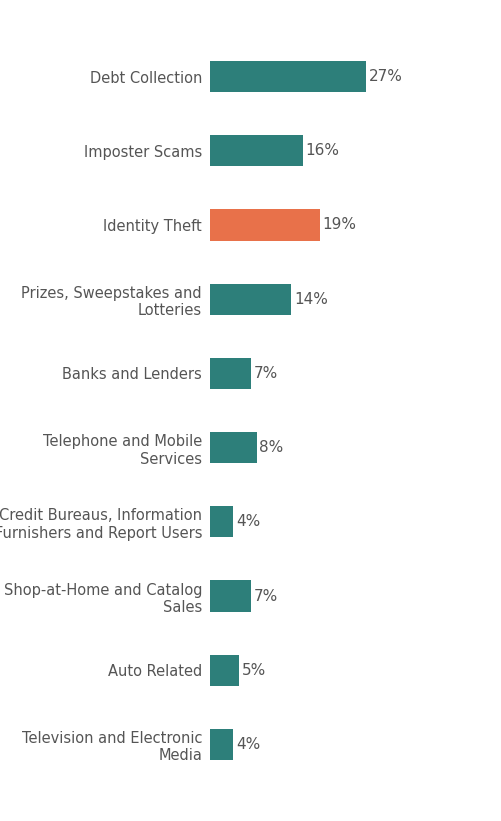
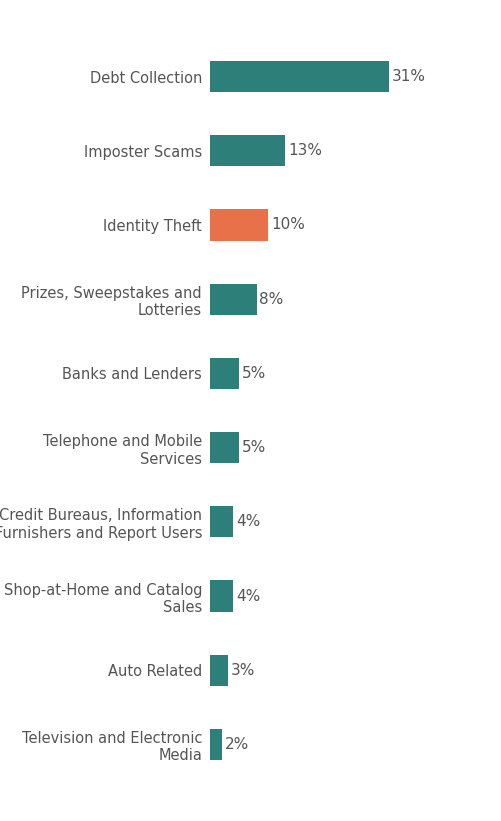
Debt Collection: 27% -> 31%
Imposter Scams: 16% -> 13%
Identity Theft: 19% -> 10%
Prizes, Sweepstakes and Lotteries: 14% -> 8%
Banks and Lenders: 7% -> 5%
Telephone and Mobile Services: 8% -> 5%
Shop-at-Home and Catalog Sales: 7% -> 4%
Auto Related: 5% -> 3%
Television and Electronic Media: 4% -> 2%
